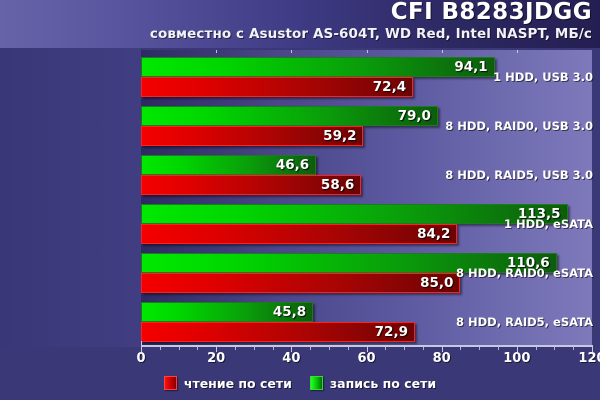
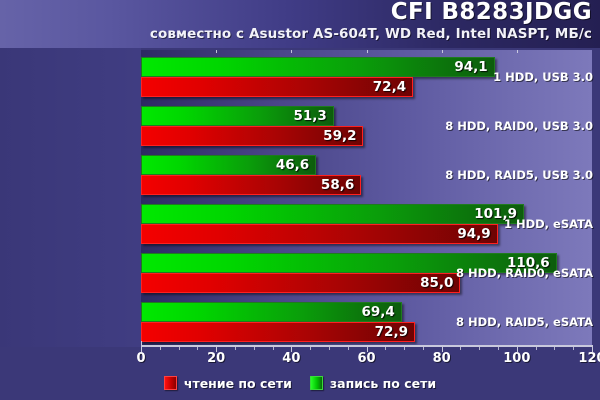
запись по сети/8 HDD, RAID0, USB 3.0: 79,0 -> 51,3
запись по сети/1 HDD, eSATA: 113,5 -> 101,9
чтение по сети/1 HDD, eSATA: 84,2 -> 94,9
запись по сети/8 HDD, RAID5, eSATA: 45,8 -> 69,4
